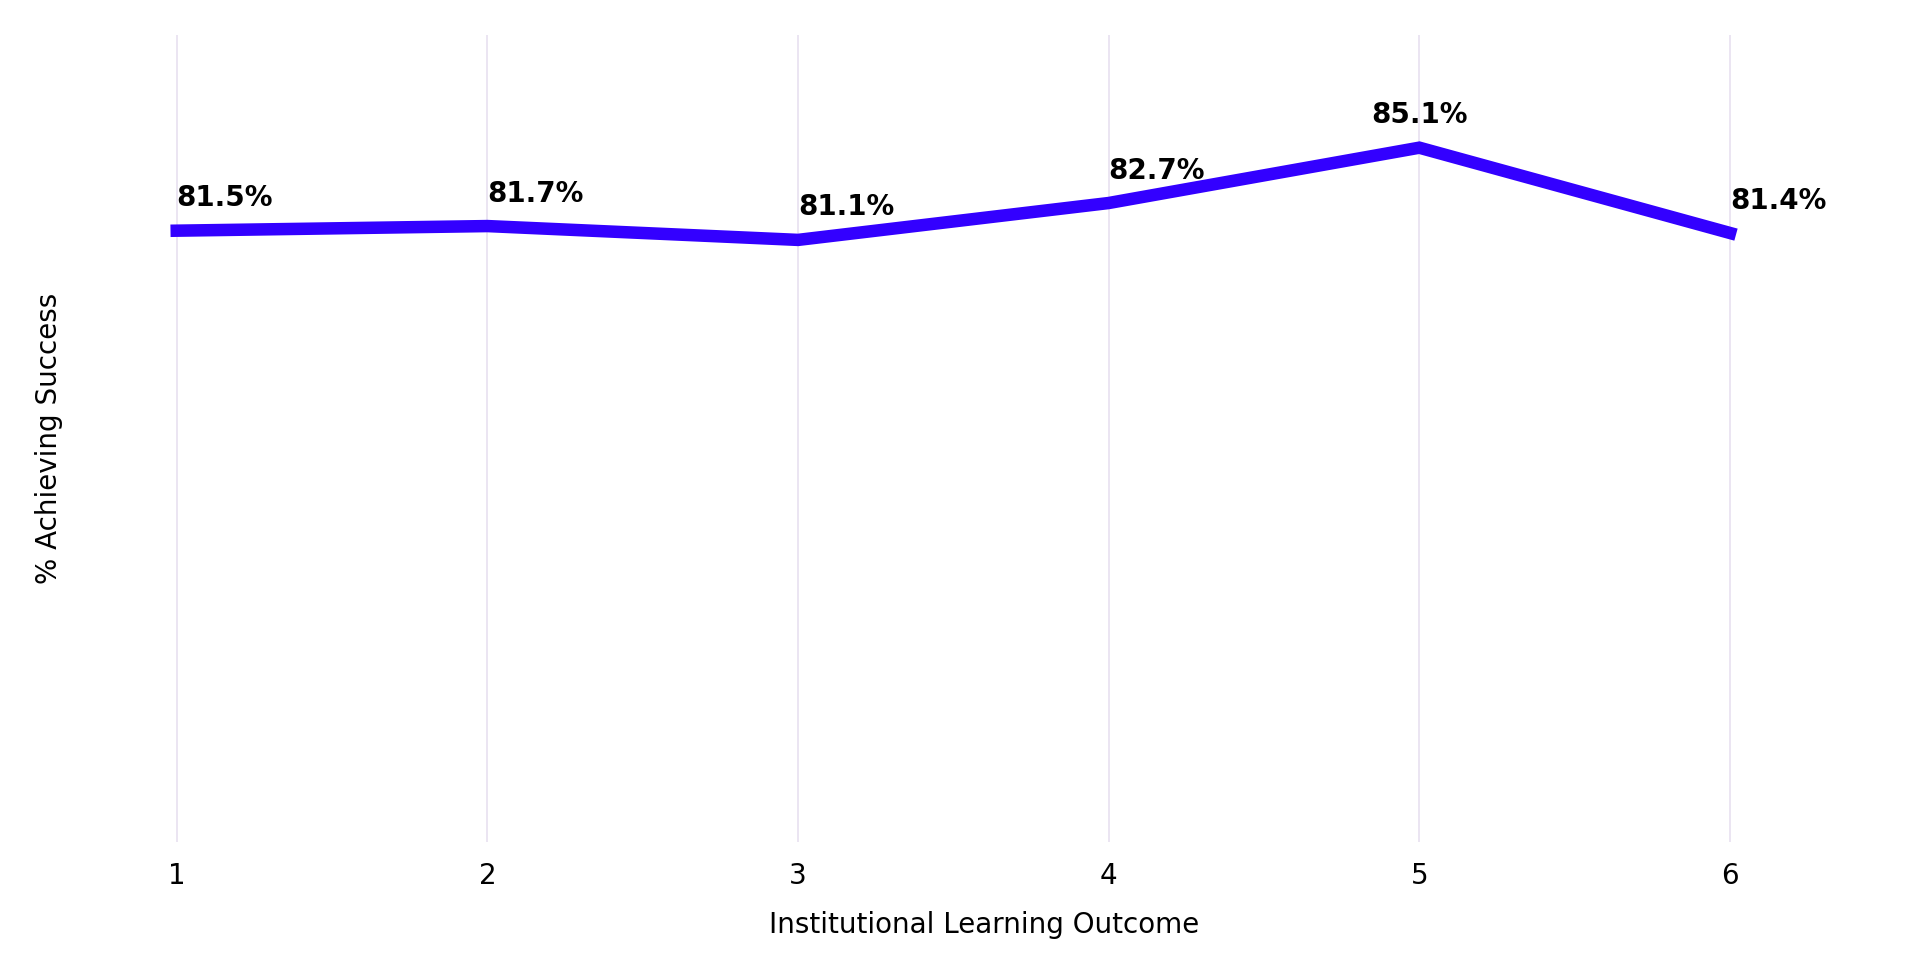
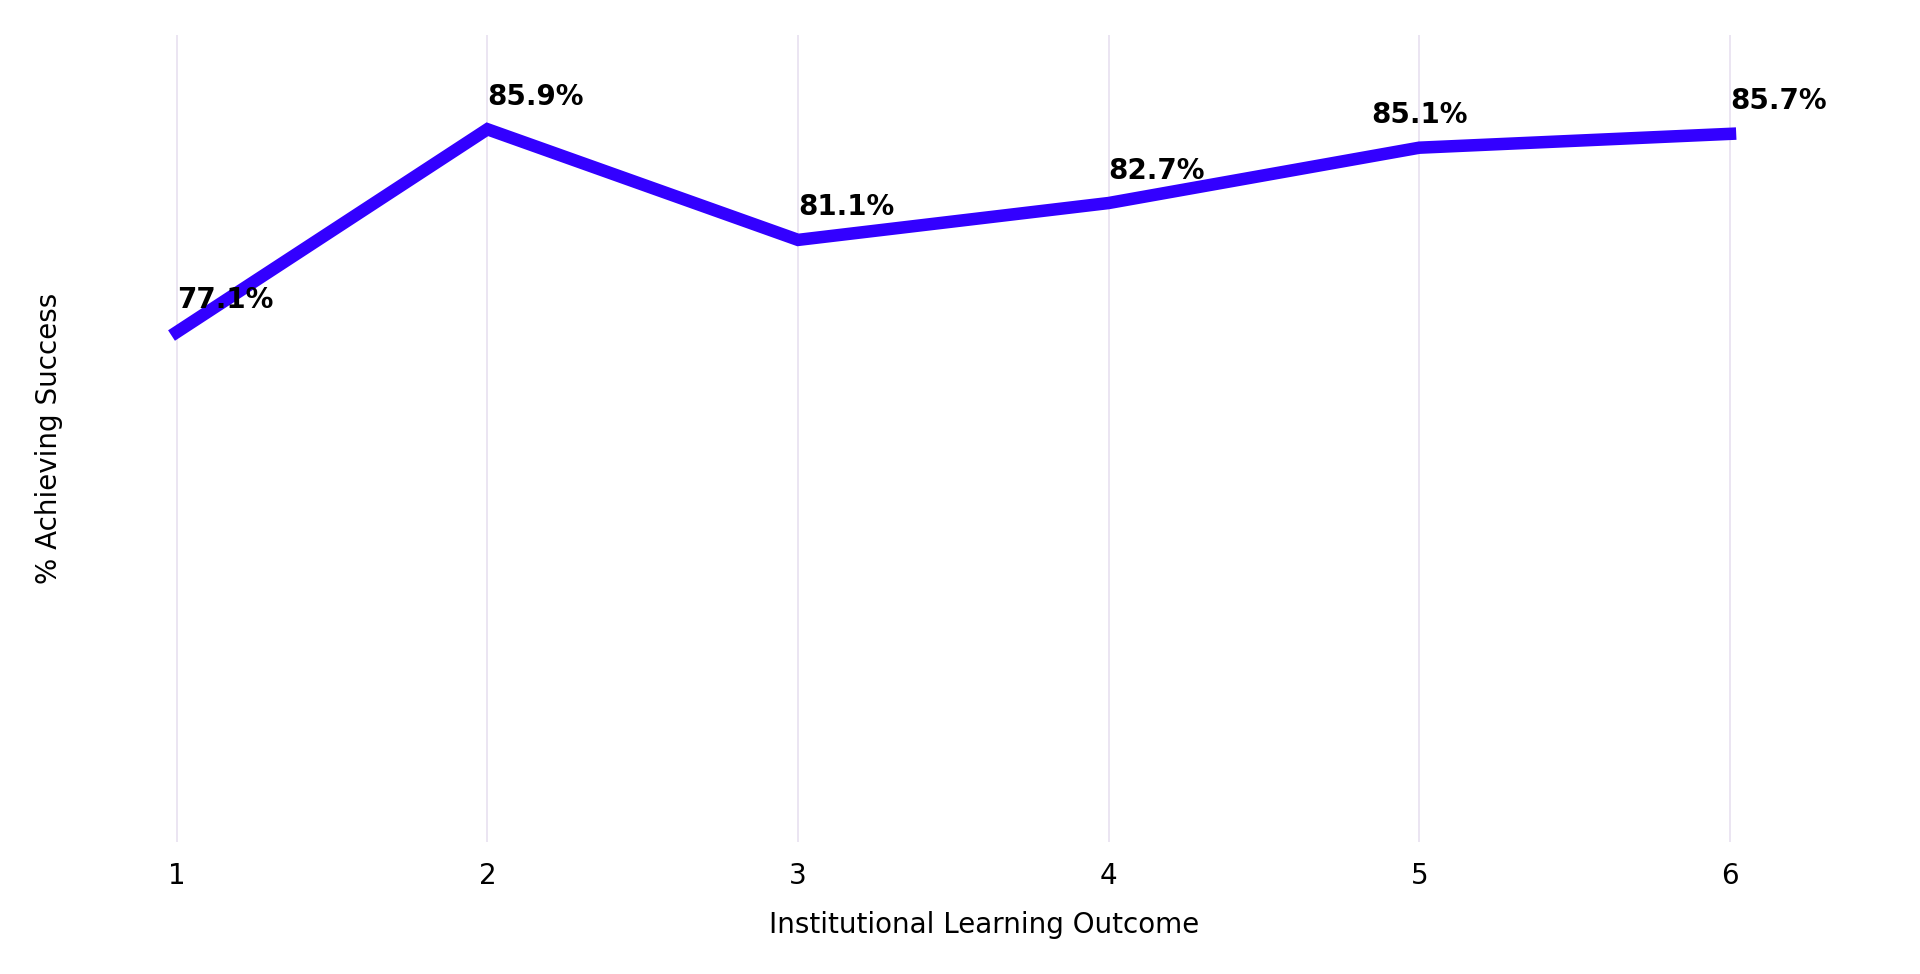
1: 81.5% -> 77.1%
2: 81.7% -> 85.9%
6: 81.4% -> 85.7%
